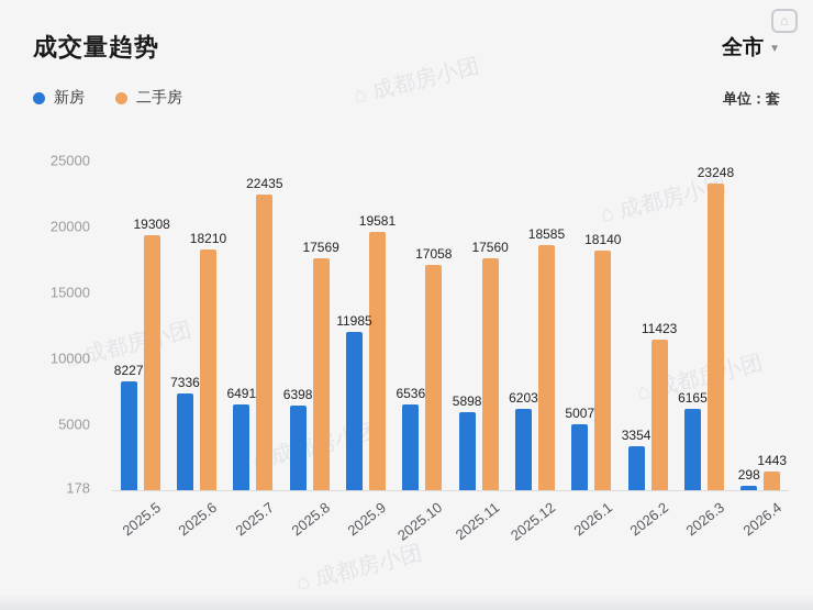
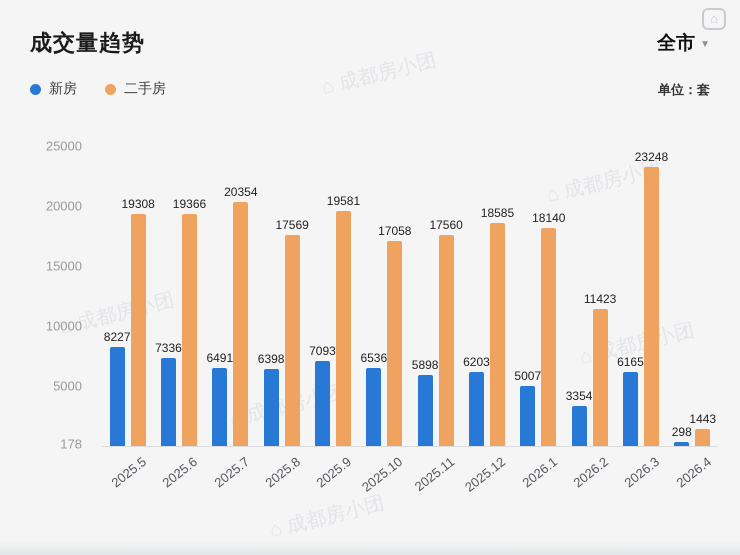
二手房/2025.6: 18210 -> 19366
二手房/2025.7: 22435 -> 20354
新房/2025.9: 11985 -> 7093
